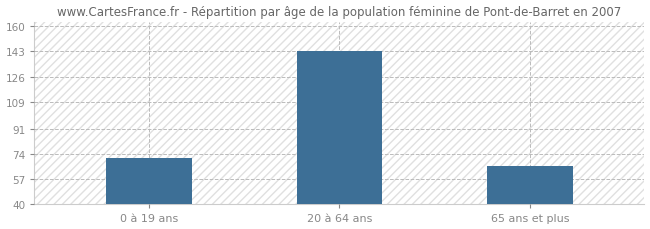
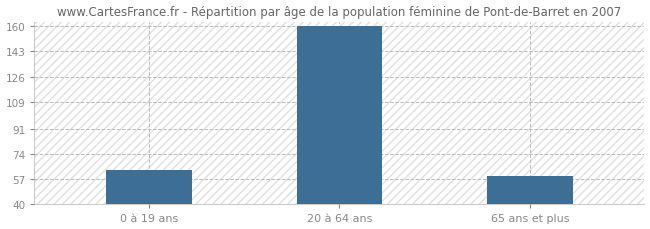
0 à 19 ans: 71 -> 63
20 à 64 ans: 143 -> 160
65 ans et plus: 66 -> 59
